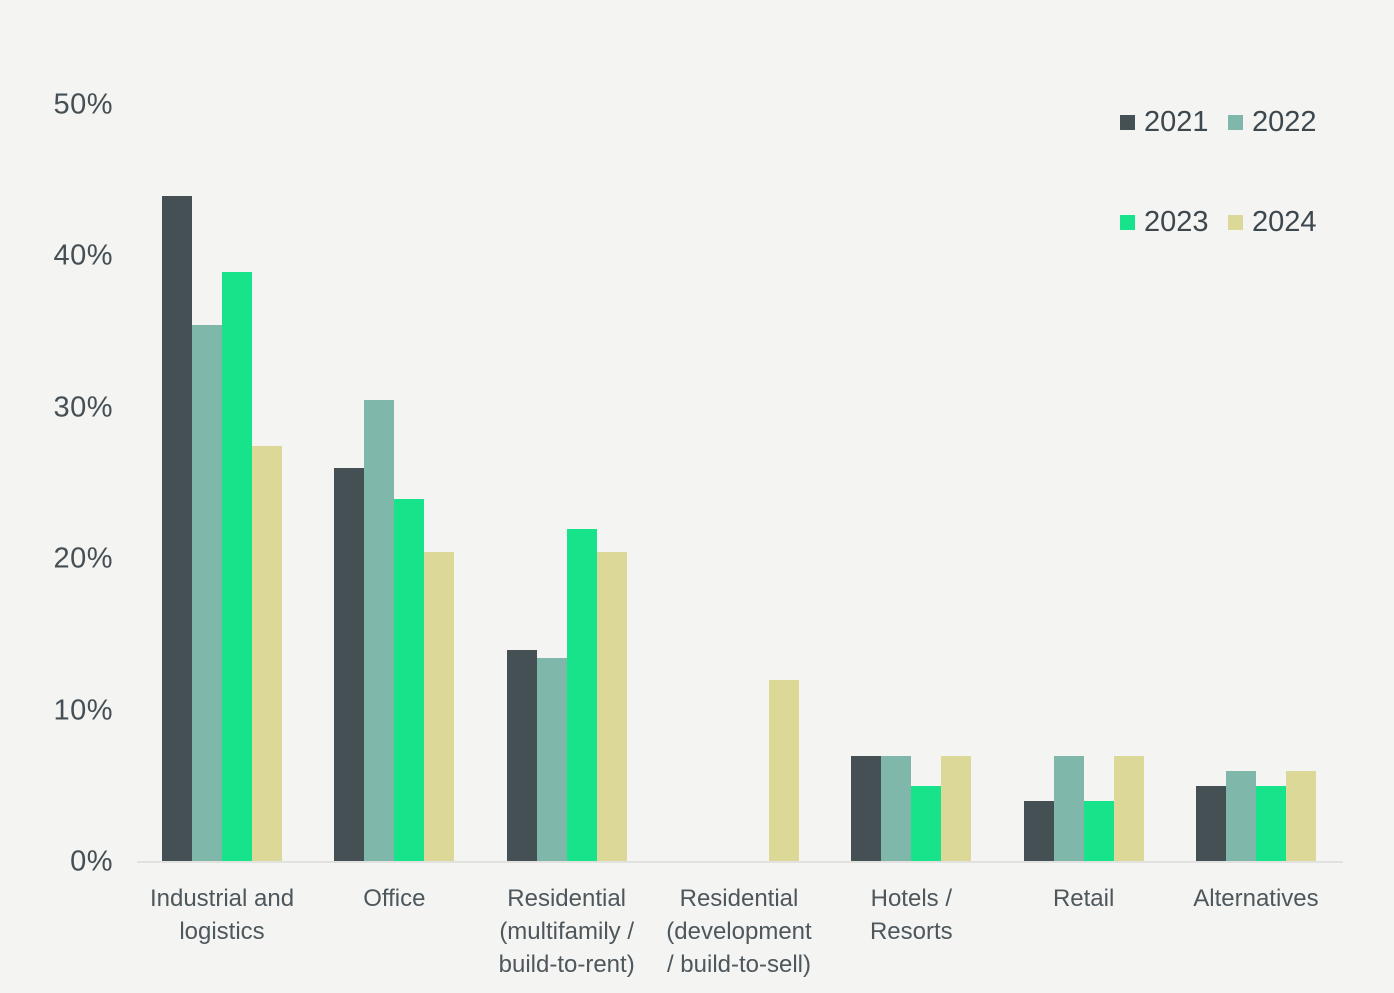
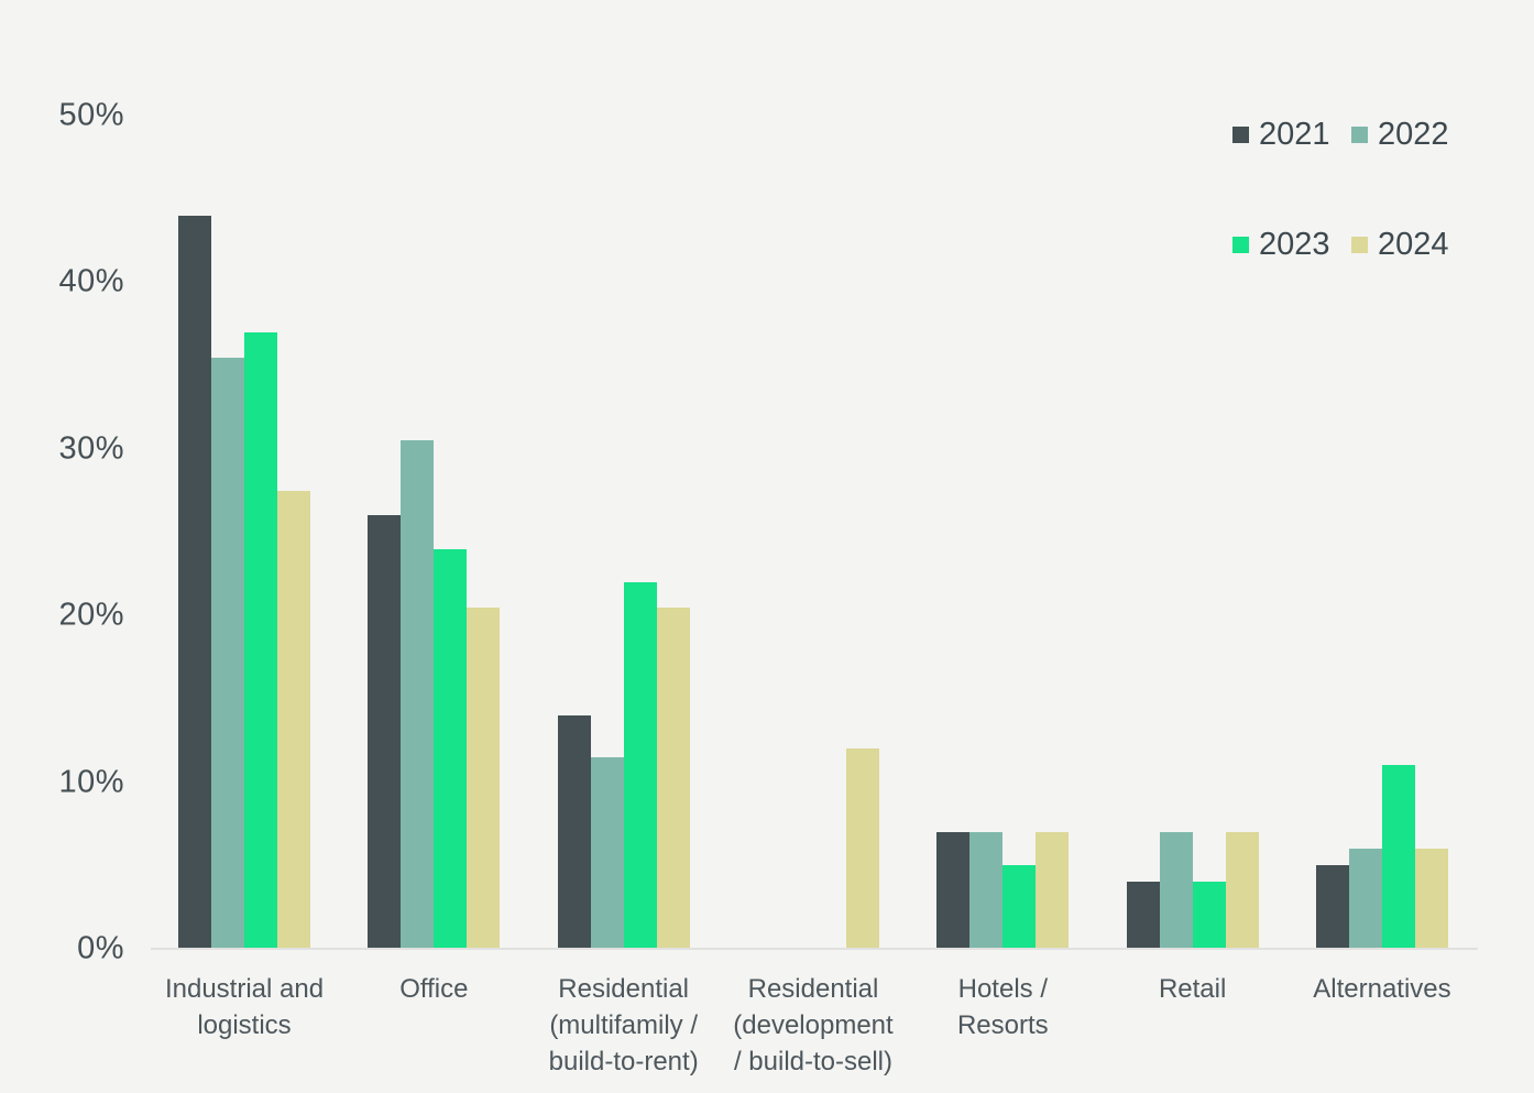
2023/Industrial and logistics: 39% -> 37%
2022/Residential (multifamily / build-to-rent): 13.5% -> 11.5%
2023/Alternatives: 5% -> 11%
